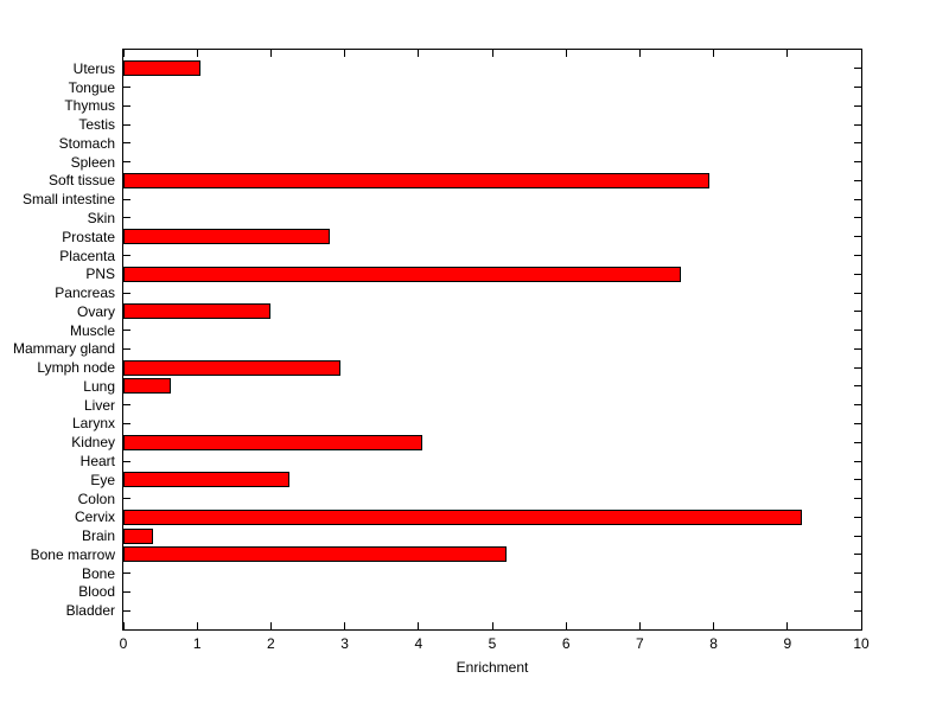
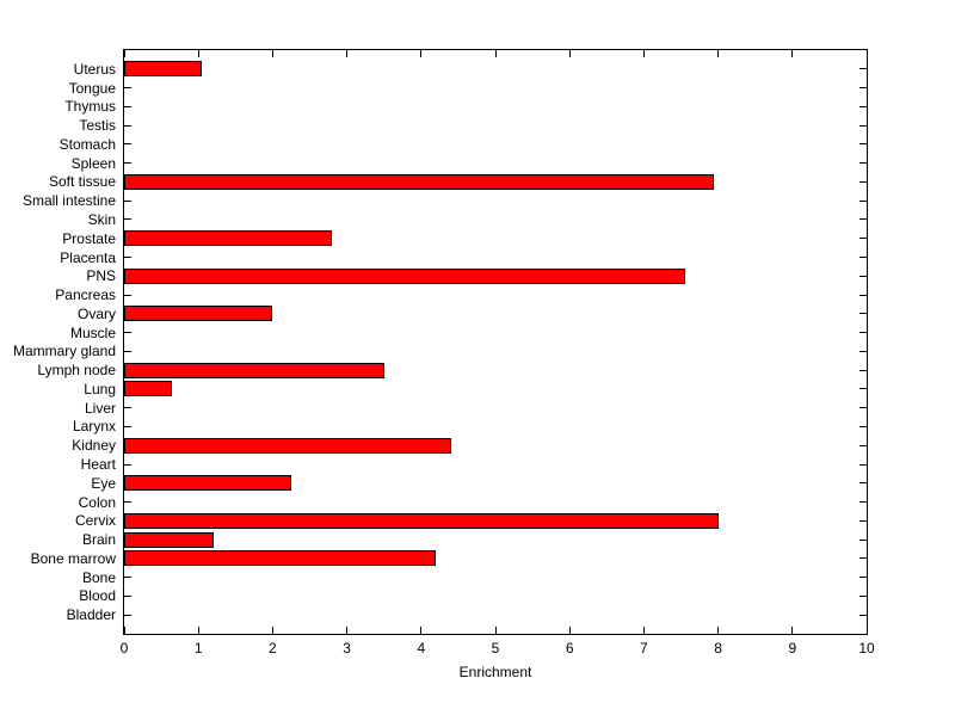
Lymph node: 3.0 -> 3.5
Kidney: 4.0 -> 4.4
Cervix: 9.2 -> 8.0
Brain: 0.4 -> 1.2
Bone marrow: 5.2 -> 4.2
